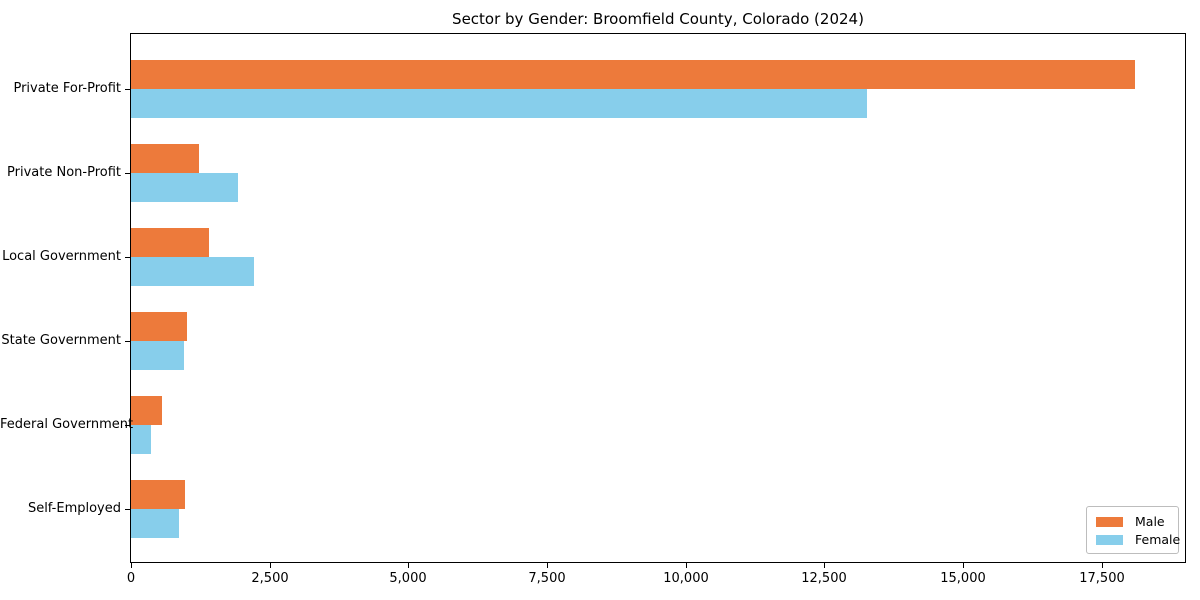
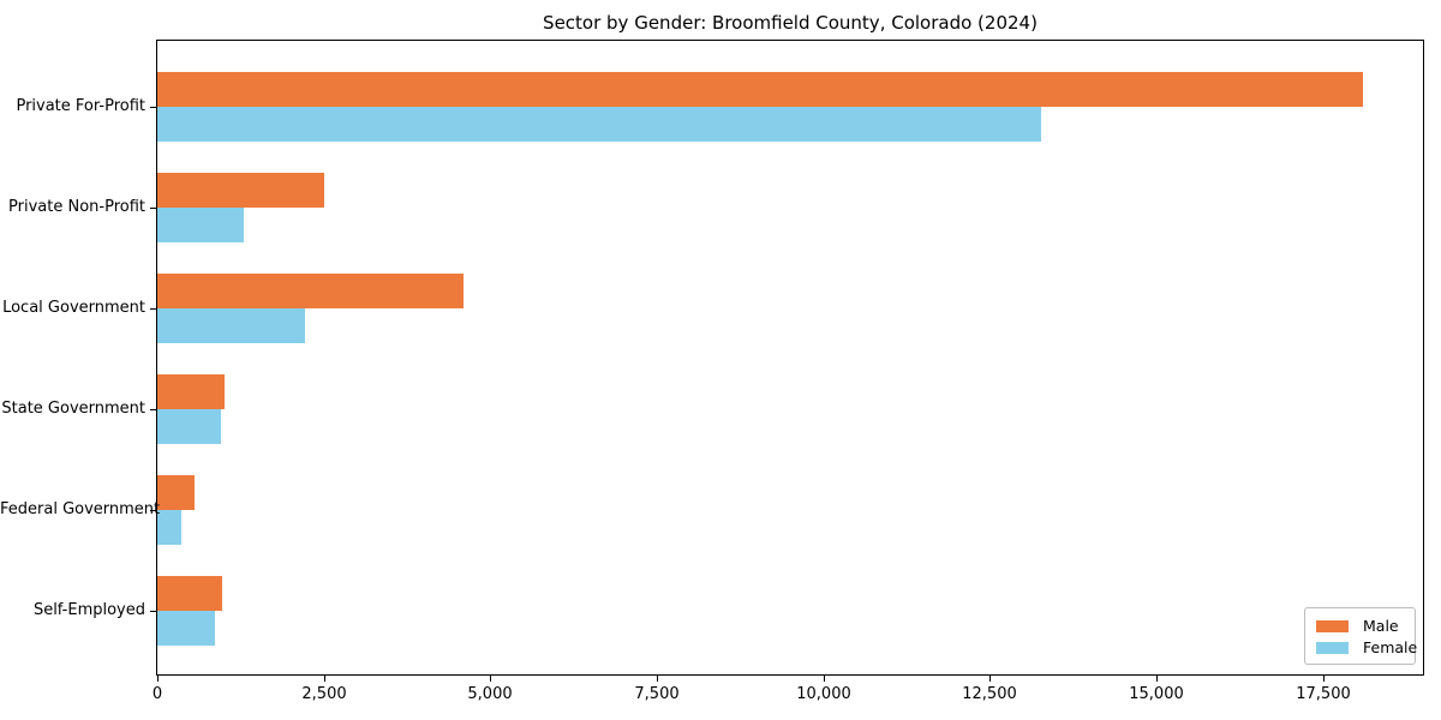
Male/Private Non-Profit: 1200 -> 2500
Female/Private Non-Profit: 1900 -> 1300
Male/Local Government: 1400 -> 4600
